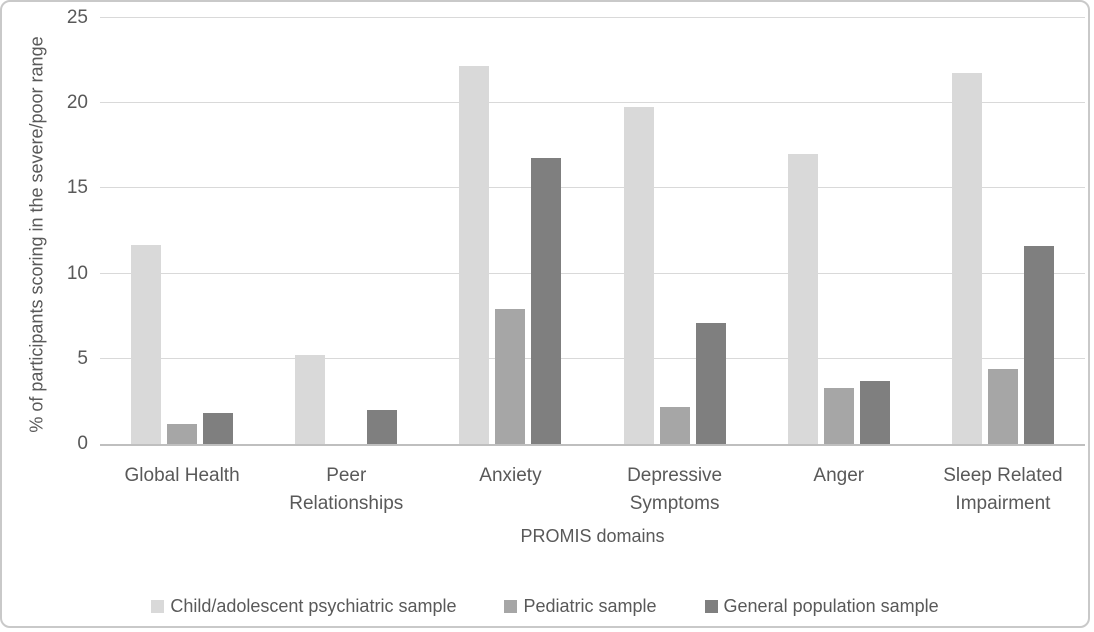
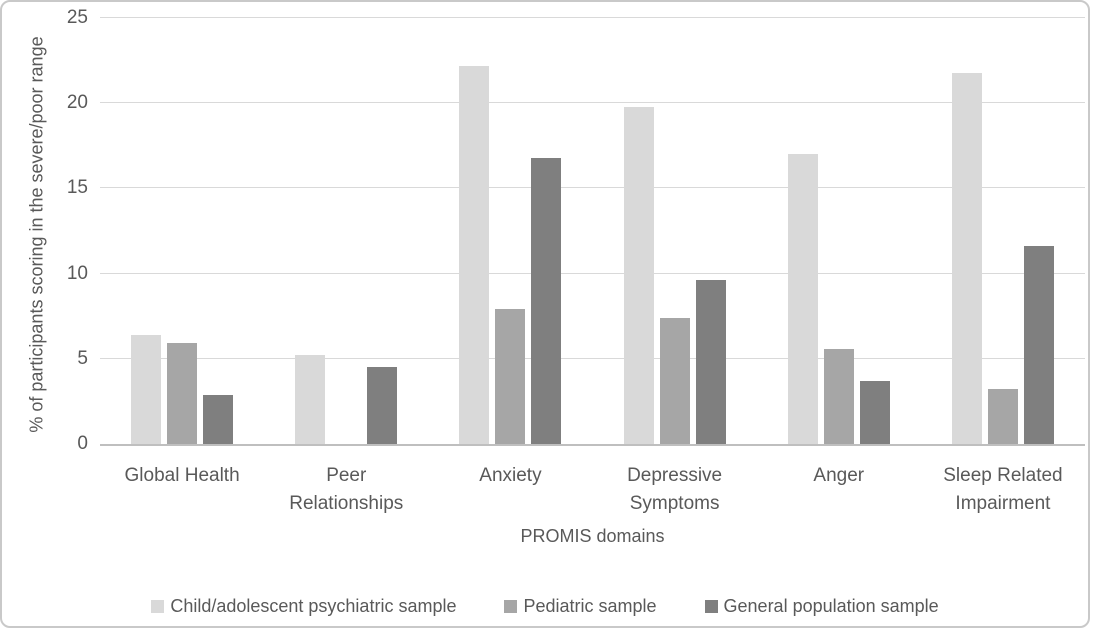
Child/adolescent psychiatric sample/Global Health: 11.7 -> 6.4
Pediatric sample/Global Health: 1.2 -> 5.9
General population sample/Global Health: 1.8 -> 2.9
General population sample/Peer Relationships: 2.0 -> 4.5
Pediatric sample/Depressive Symptoms: 2.2 -> 7.4
General population sample/Depressive Symptoms: 7.1 -> 9.6
Pediatric sample/Anger: 3.3 -> 5.6
Pediatric sample/Sleep Related Impairment: 4.4 -> 3.2
